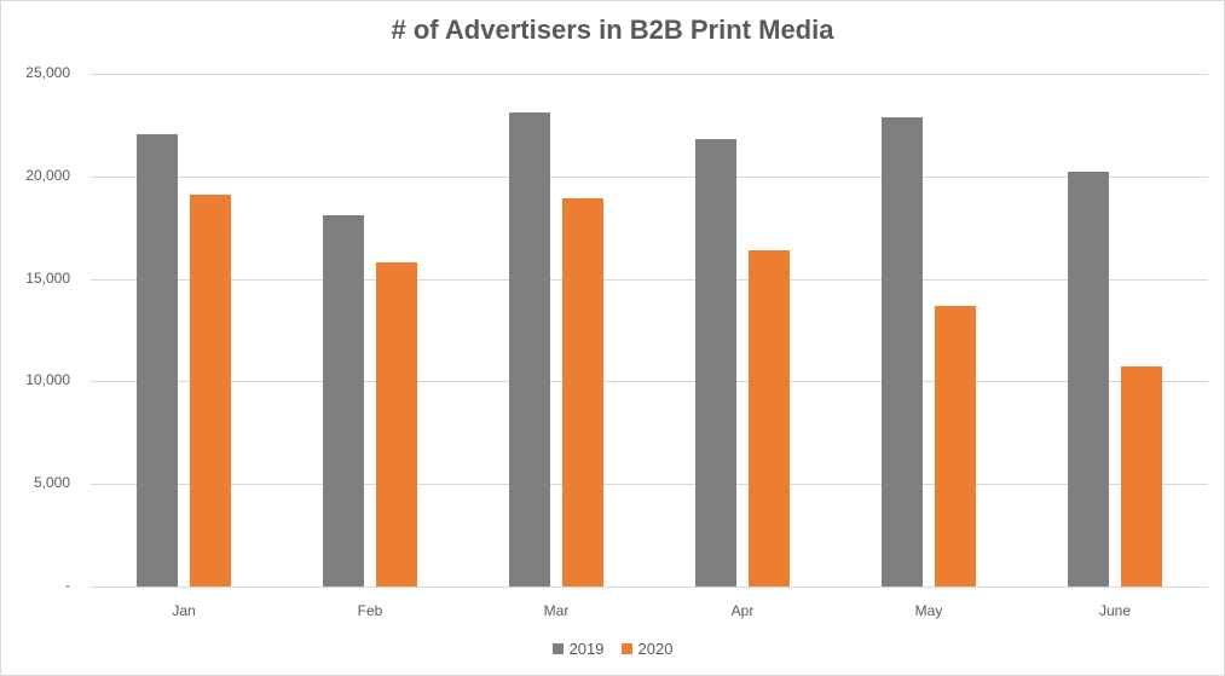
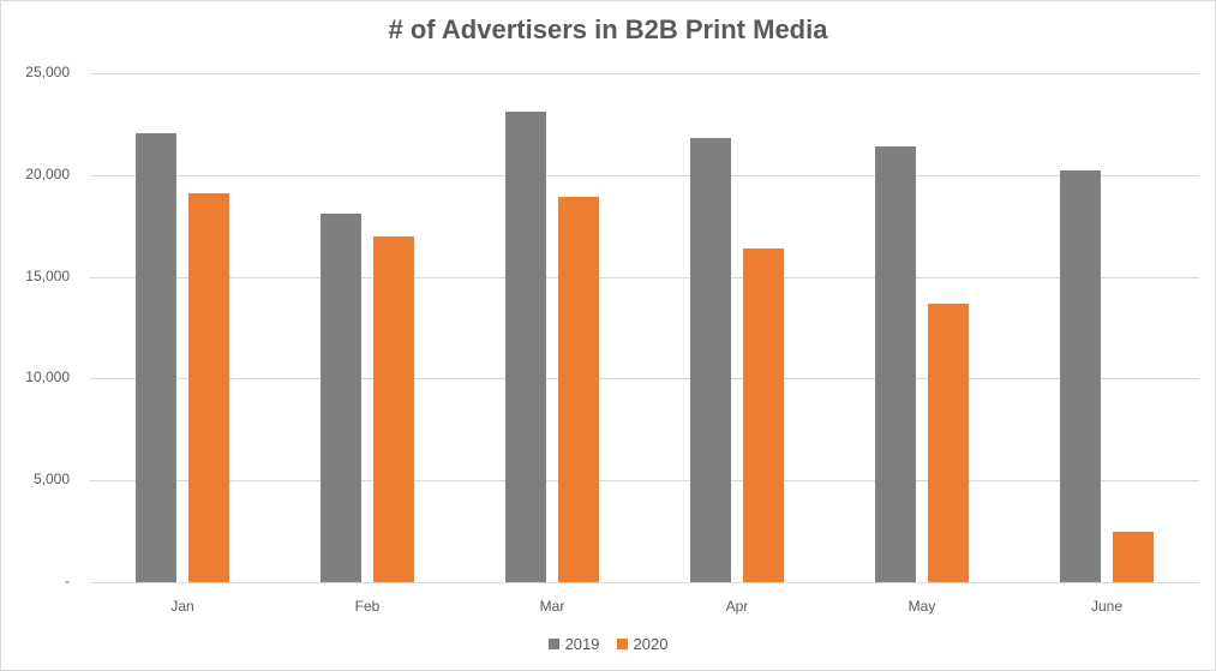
2020/Feb: 15800 -> 17000
2019/May: 22900 -> 21400
2020/June: 10800 -> 2500
